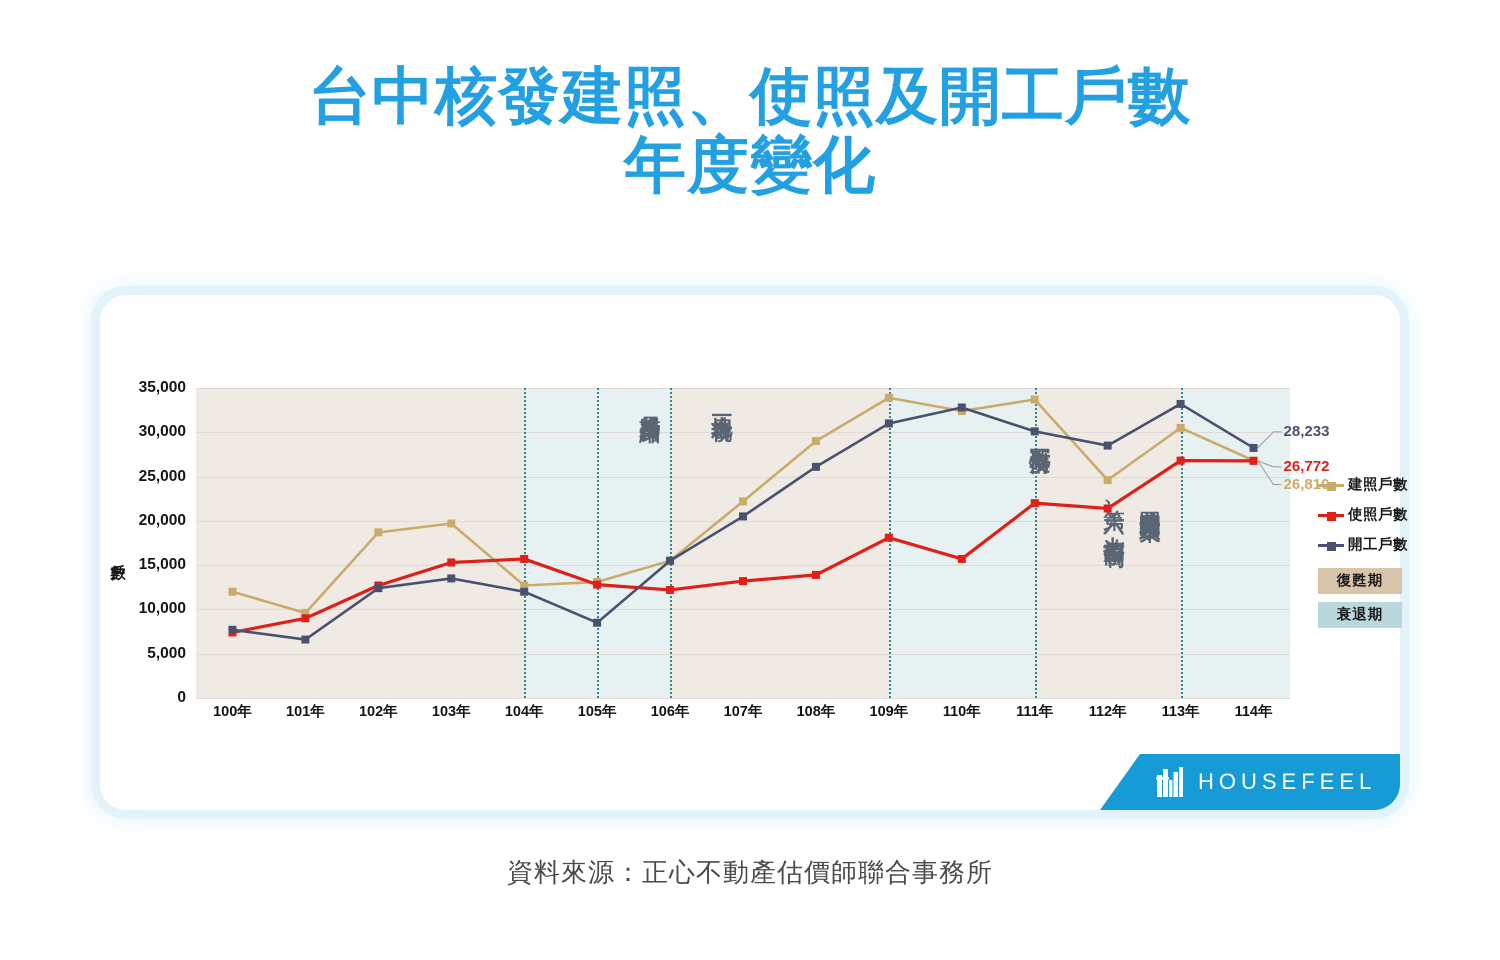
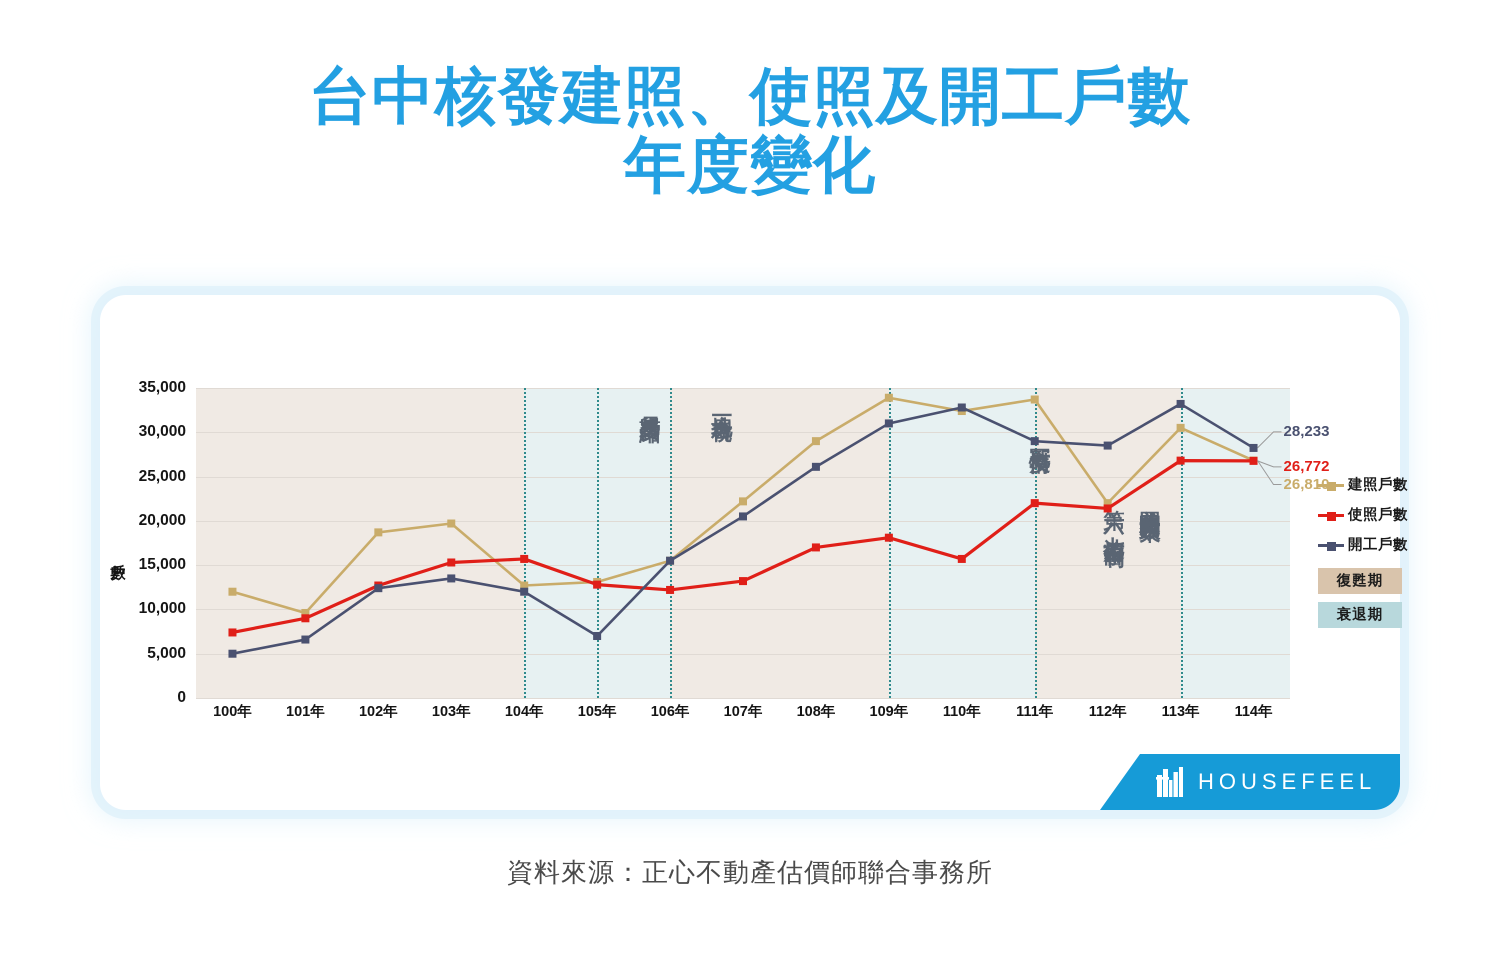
開工戶數/100年: 8000 -> 5000
開工戶數/105年: 8000 -> 7000
使照戶數/108年: 14000 -> 17000
開工戶數/111年: 30000 -> 29000
建照戶數/112年: 25000 -> 22000
